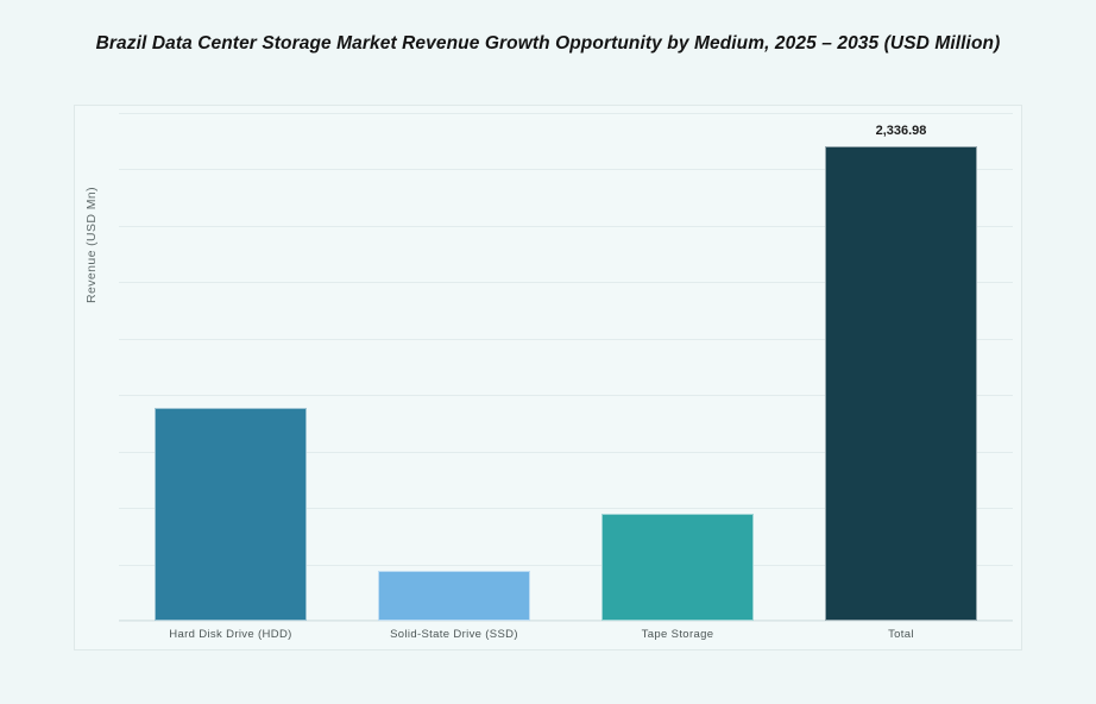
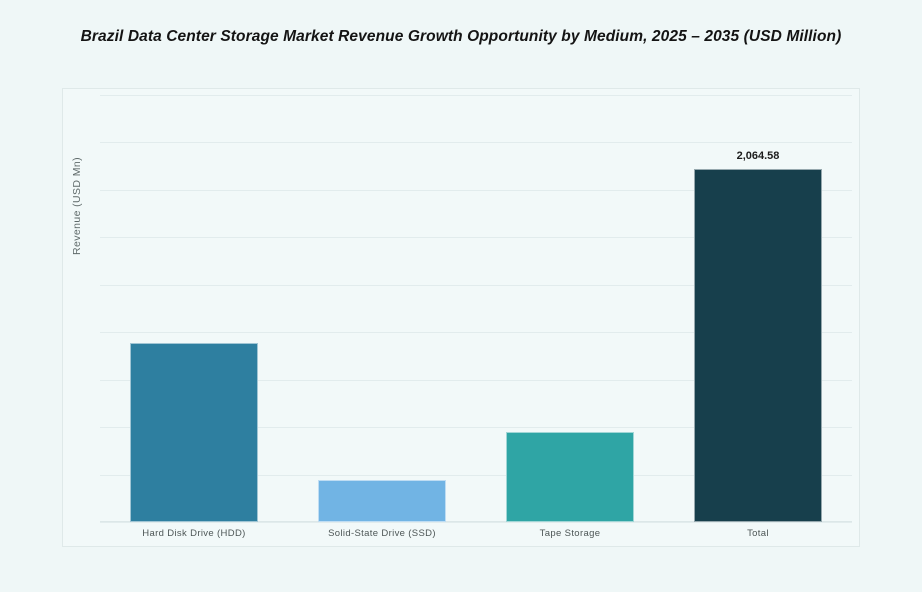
Total: 2,336.98 -> 2,064.58
